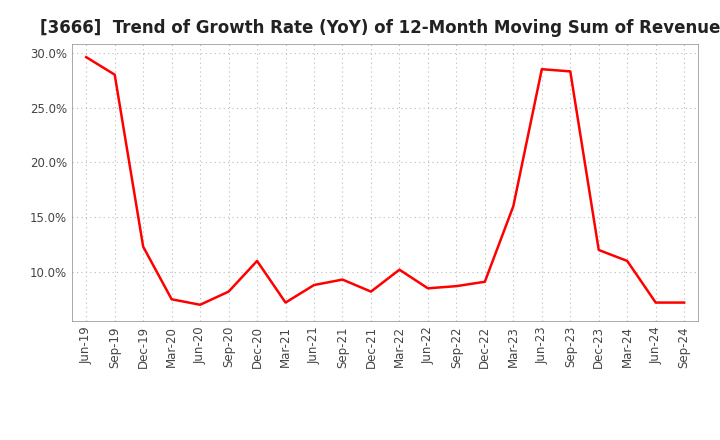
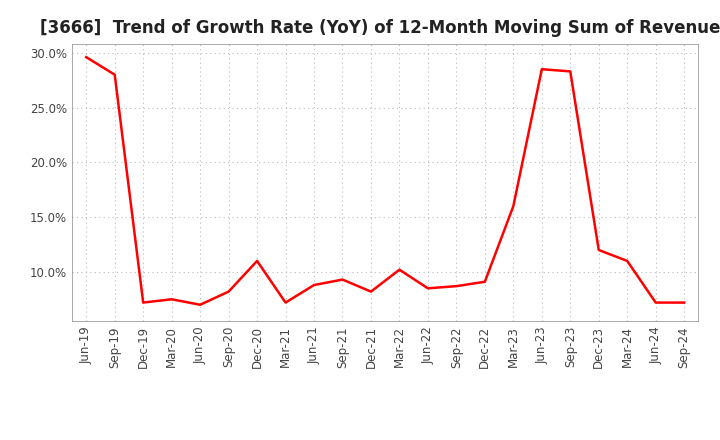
Dec-19: 12.3% -> 7.2%
